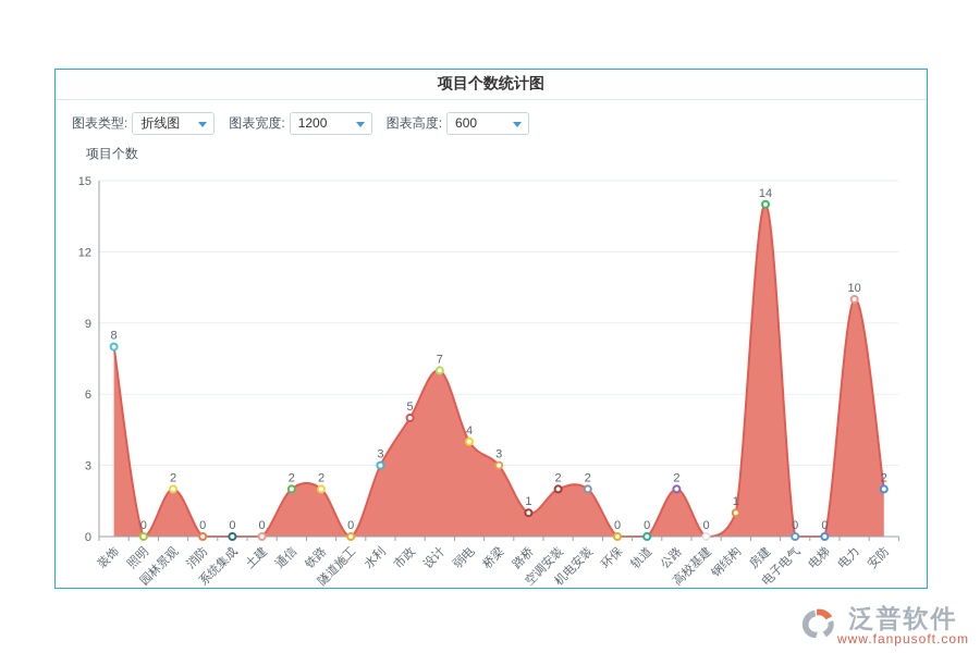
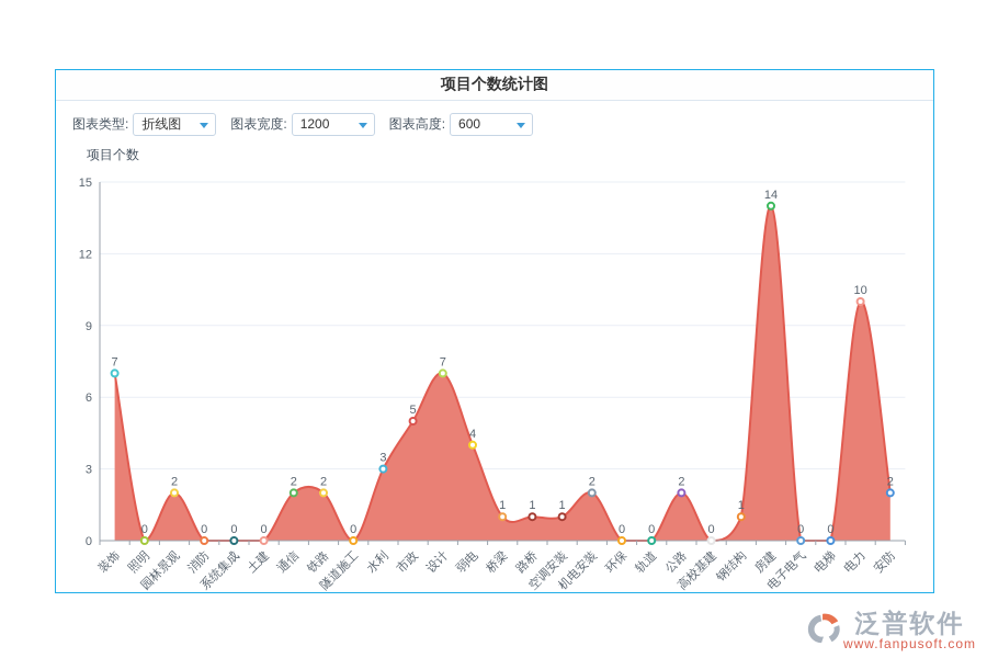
装饰: 8 -> 7
桥梁: 3 -> 1
空调安装: 2 -> 1
